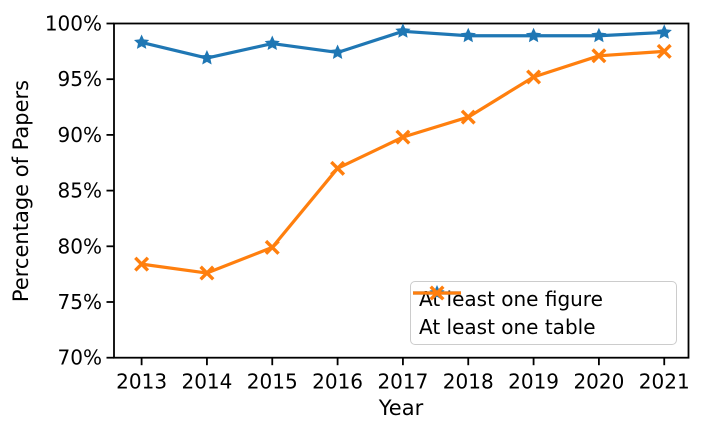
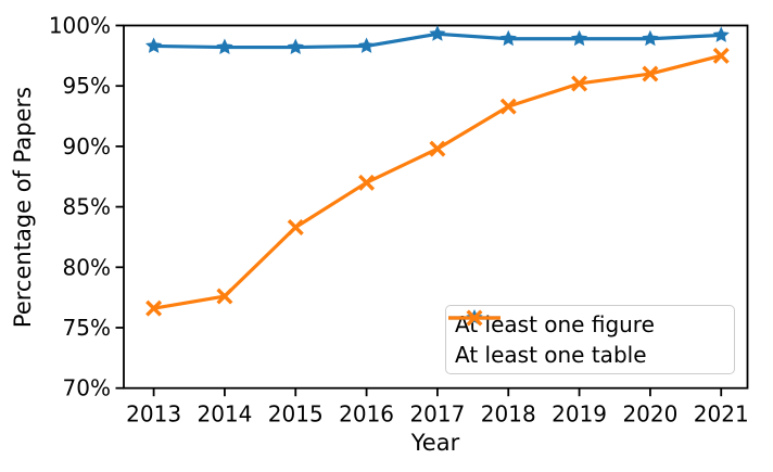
At least one table/2013: 78.4% -> 76.6%
At least one figure/2014: 96.9% -> 98.2%
At least one table/2015: 79.9% -> 83.3%
At least one figure/2016: 97.4% -> 98.3%
At least one table/2018: 91.6% -> 93.3%
At least one table/2020: 97.1% -> 96.0%
